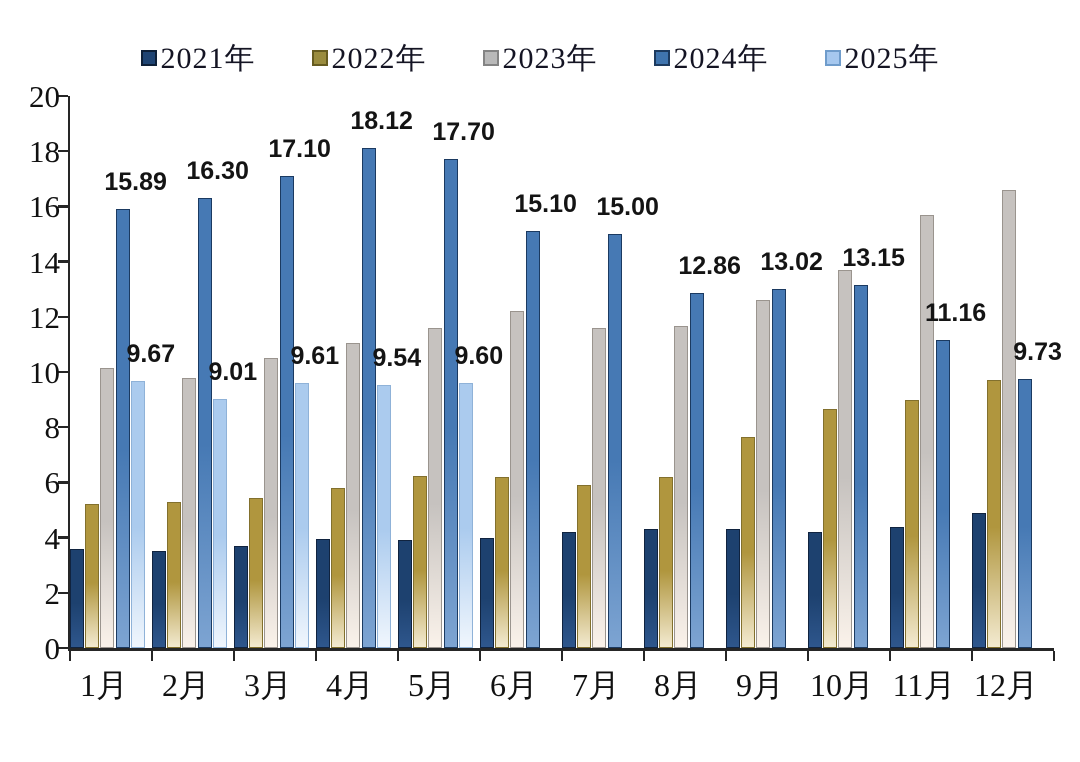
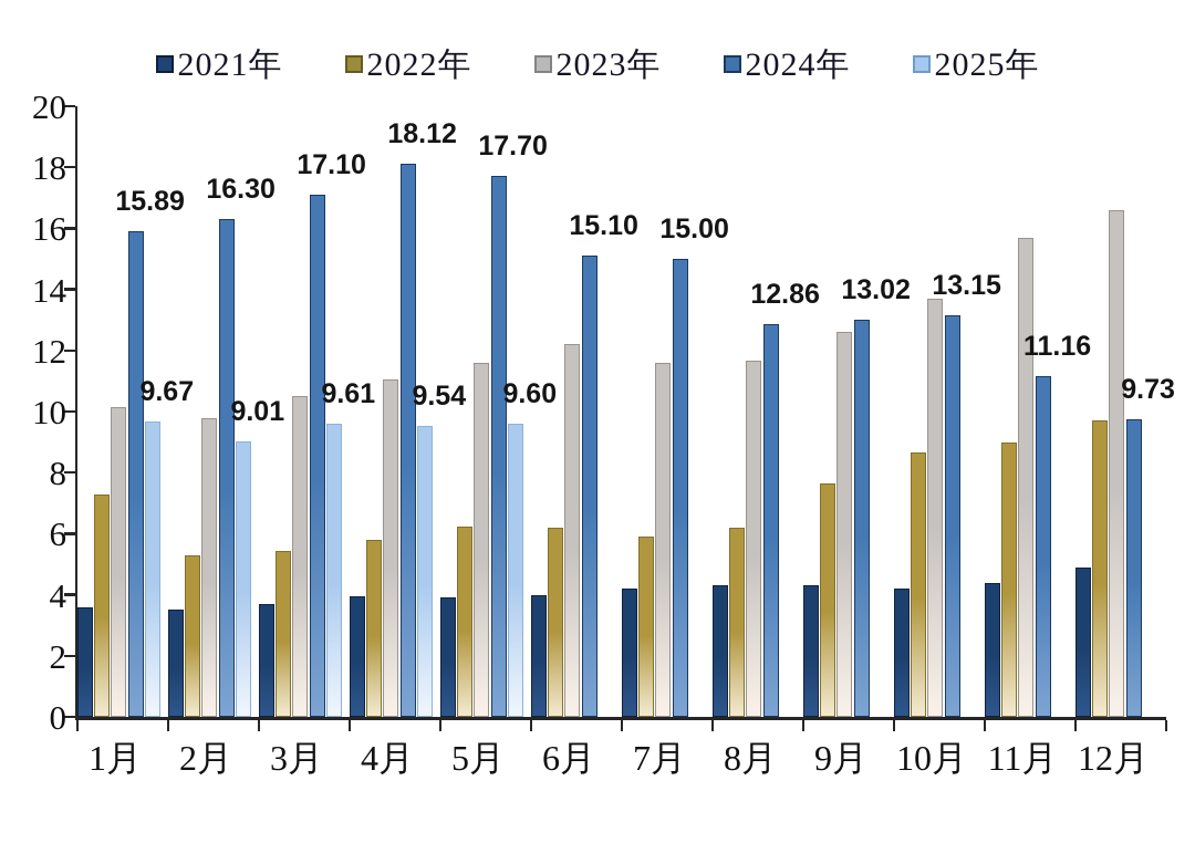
2022年/1月: 5.2 -> 7.3
